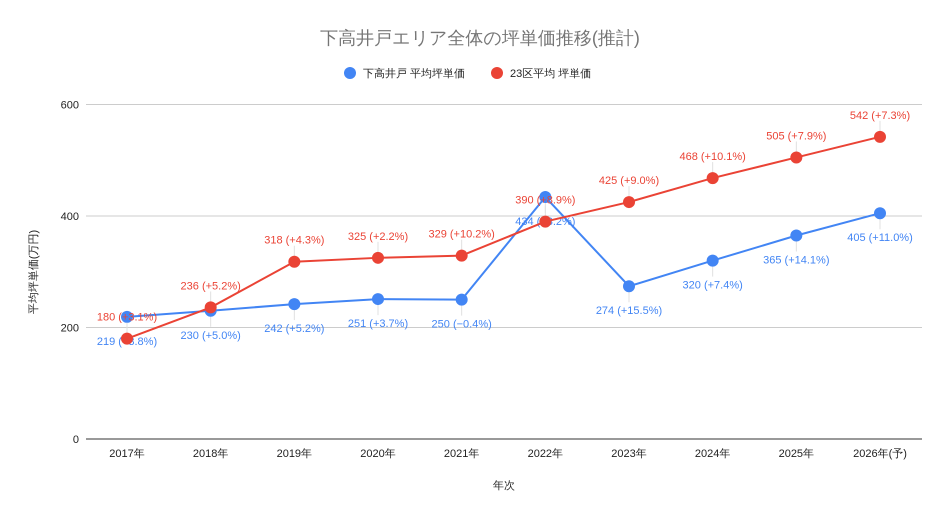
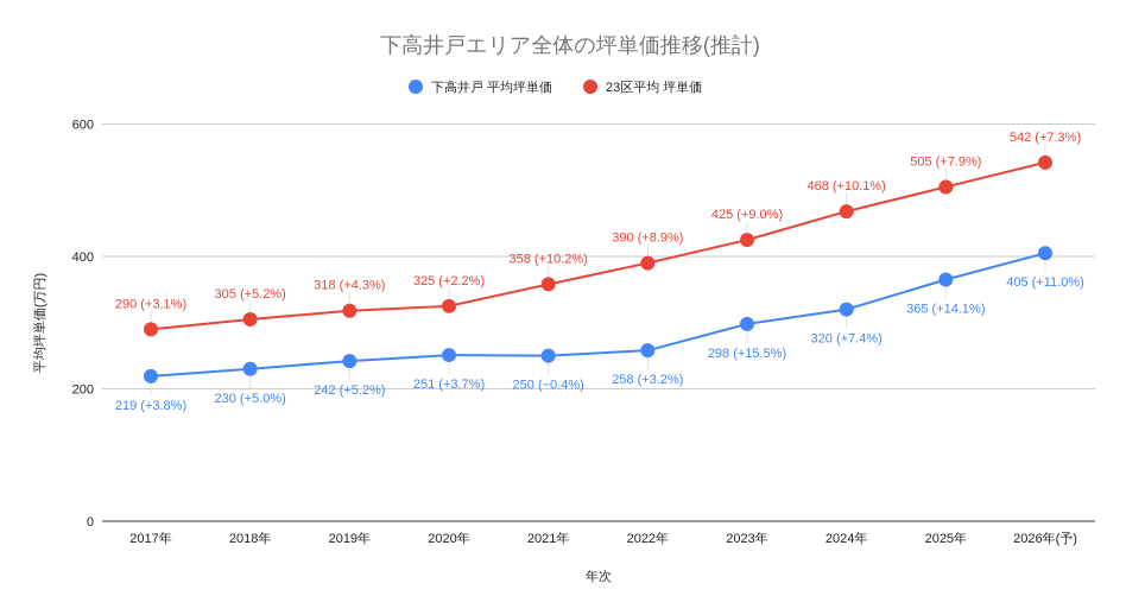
23区平均 坪単価/2017年: 180 -> 290
23区平均 坪単価/2018年: 236 -> 305
23区平均 坪単価/2021年: 329 -> 358
下高井戸 平均坪単価/2022年: 434 -> 258
下高井戸 平均坪単価/2023年: 274 -> 298
